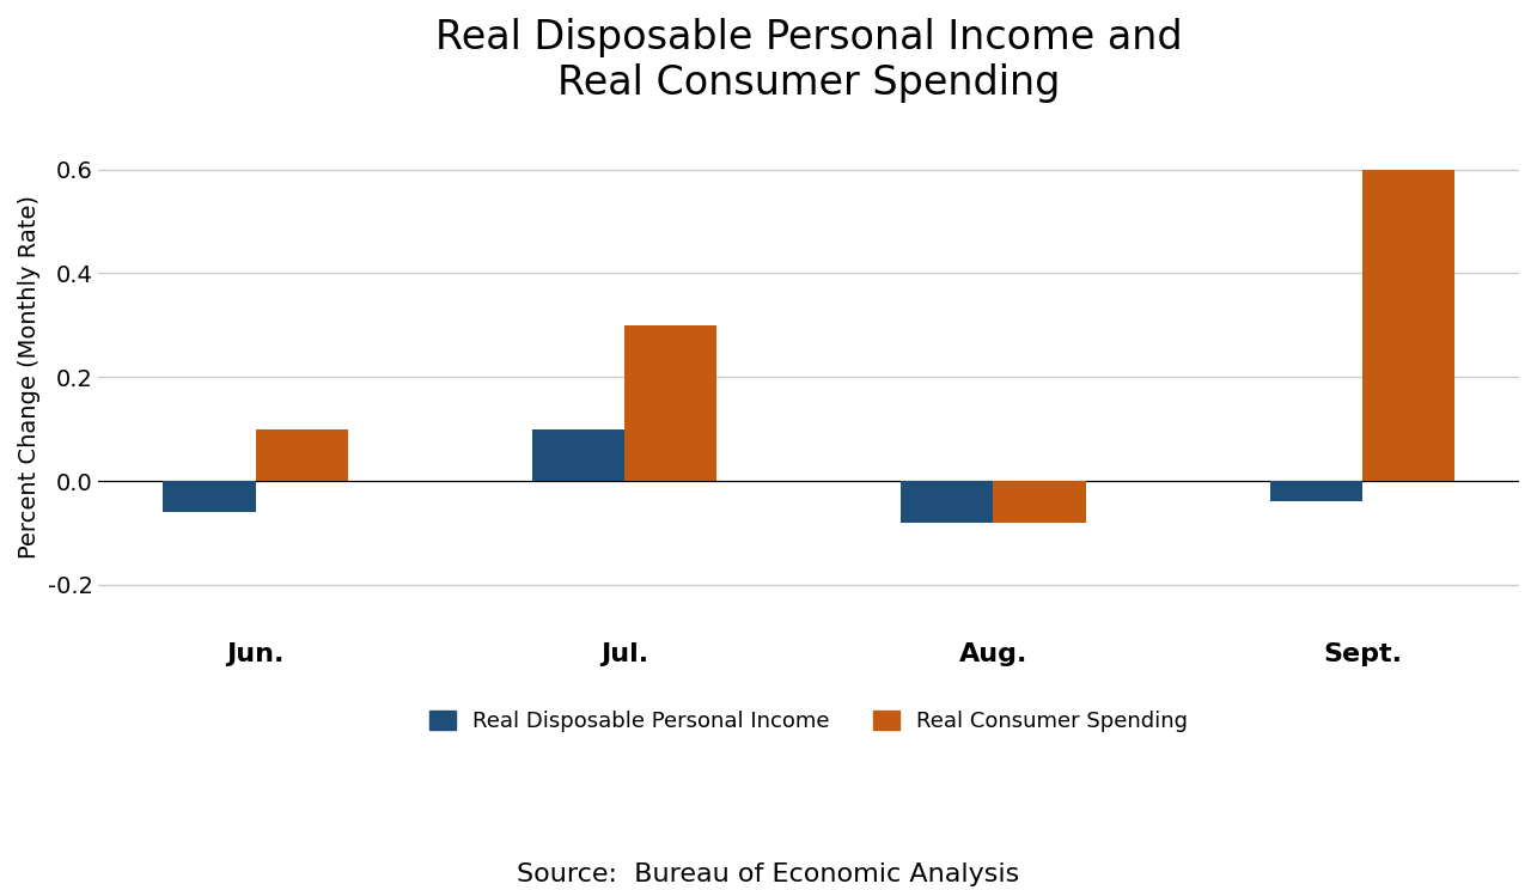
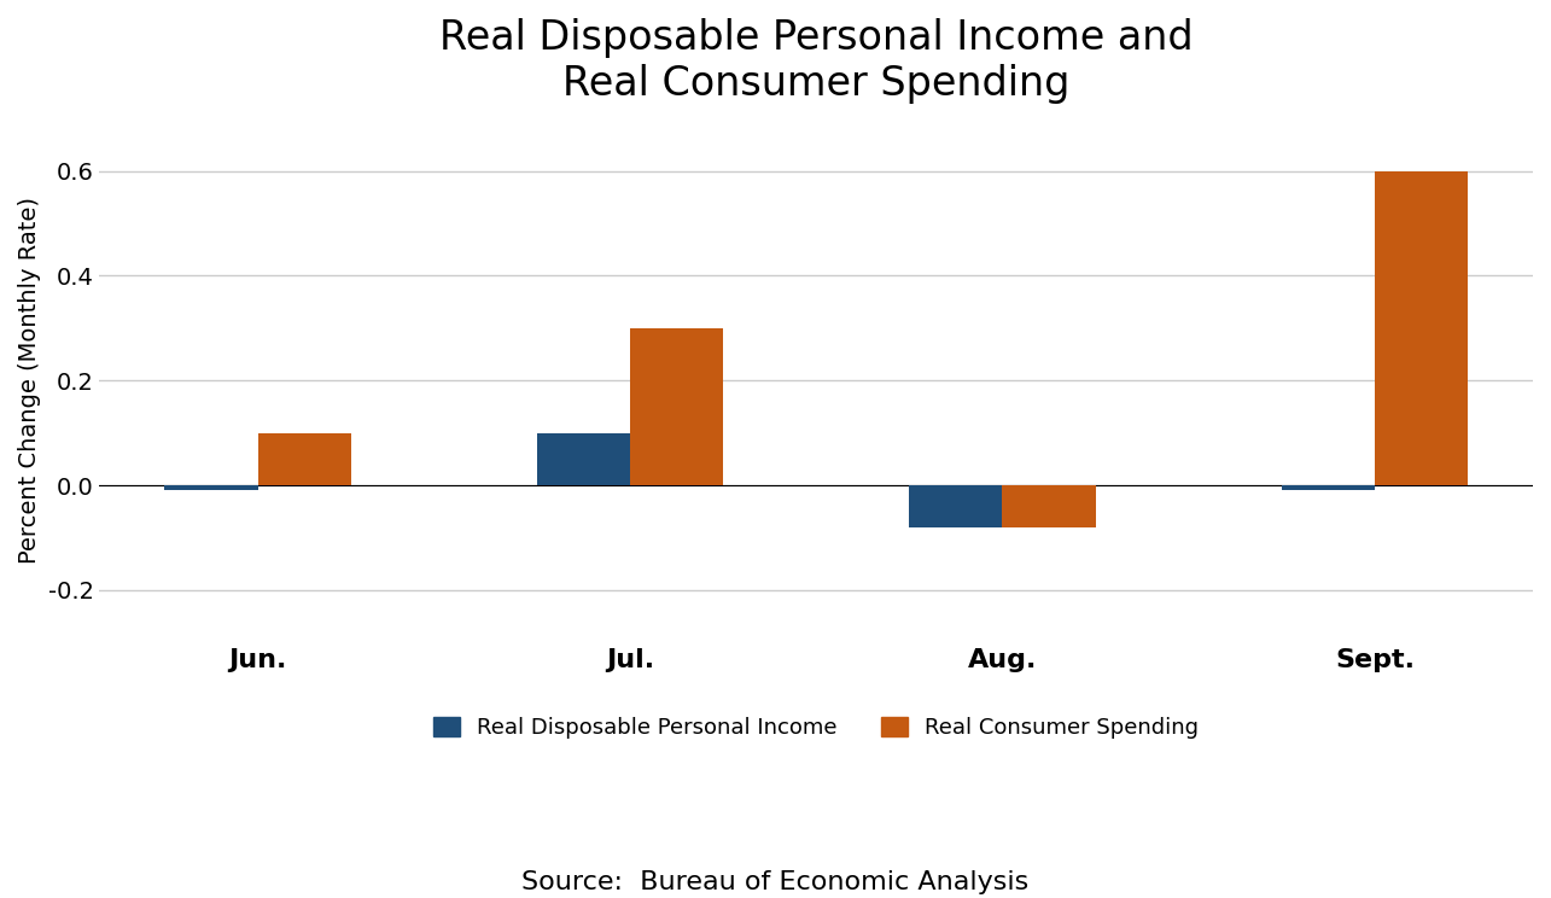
Real Disposable Personal Income/Jun.: -0.06 -> -0.01
Real Disposable Personal Income/Sept.: -0.04 -> -0.01
